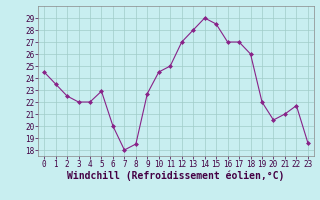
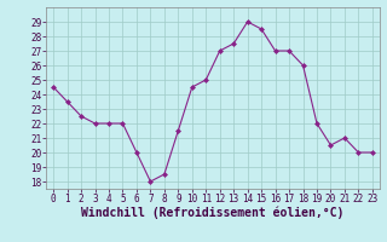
5: 22.9 -> 22.0
9: 22.7 -> 21.5
13: 28.0 -> 27.5
22: 21.7 -> 20.0
23: 18.6 -> 20.0
